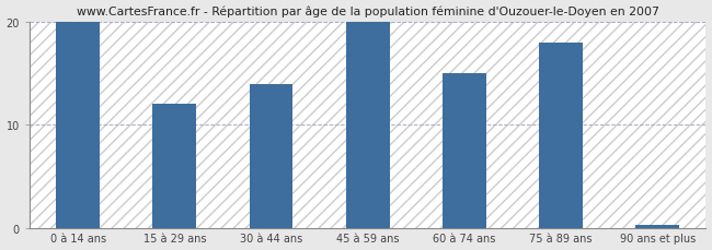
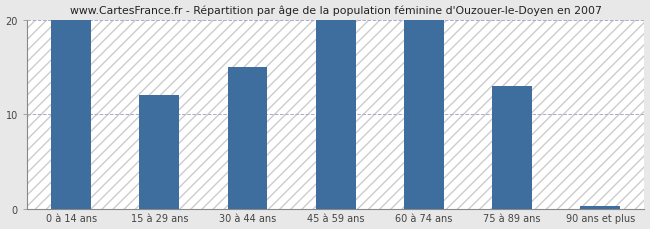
30 à 44 ans: 14.0 -> 15.0
60 à 74 ans: 15.0 -> 20.0
75 à 89 ans: 18.0 -> 13.0
